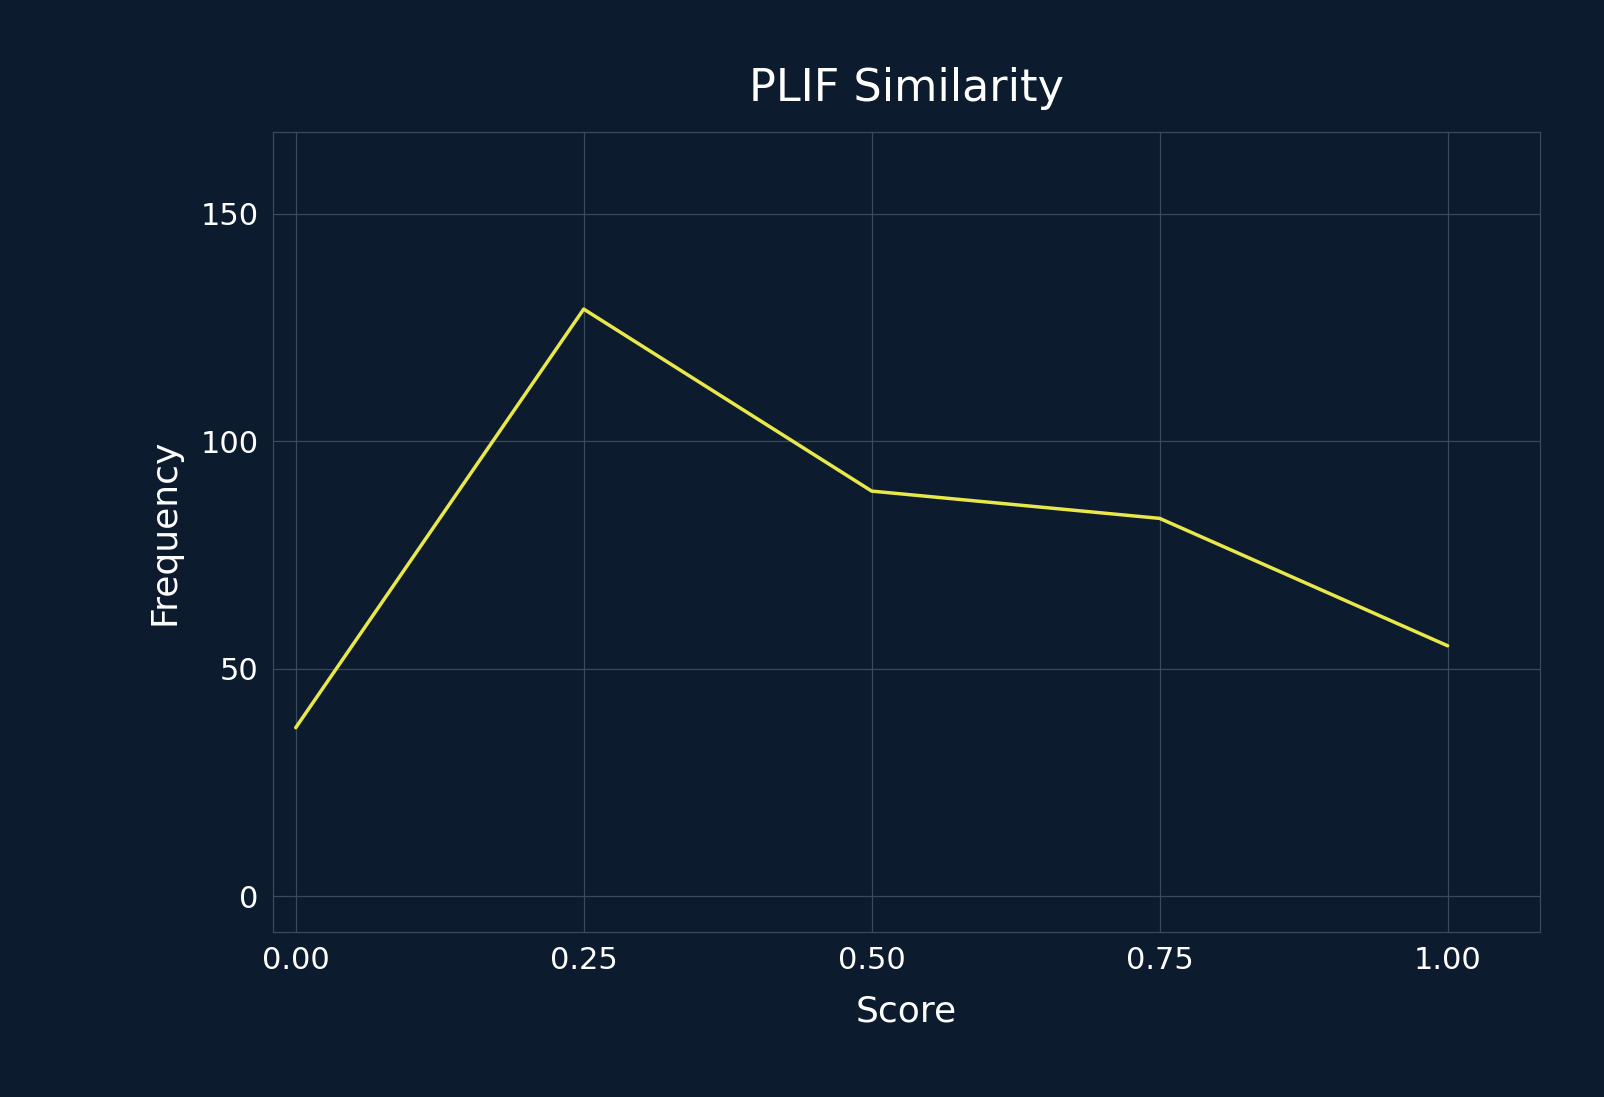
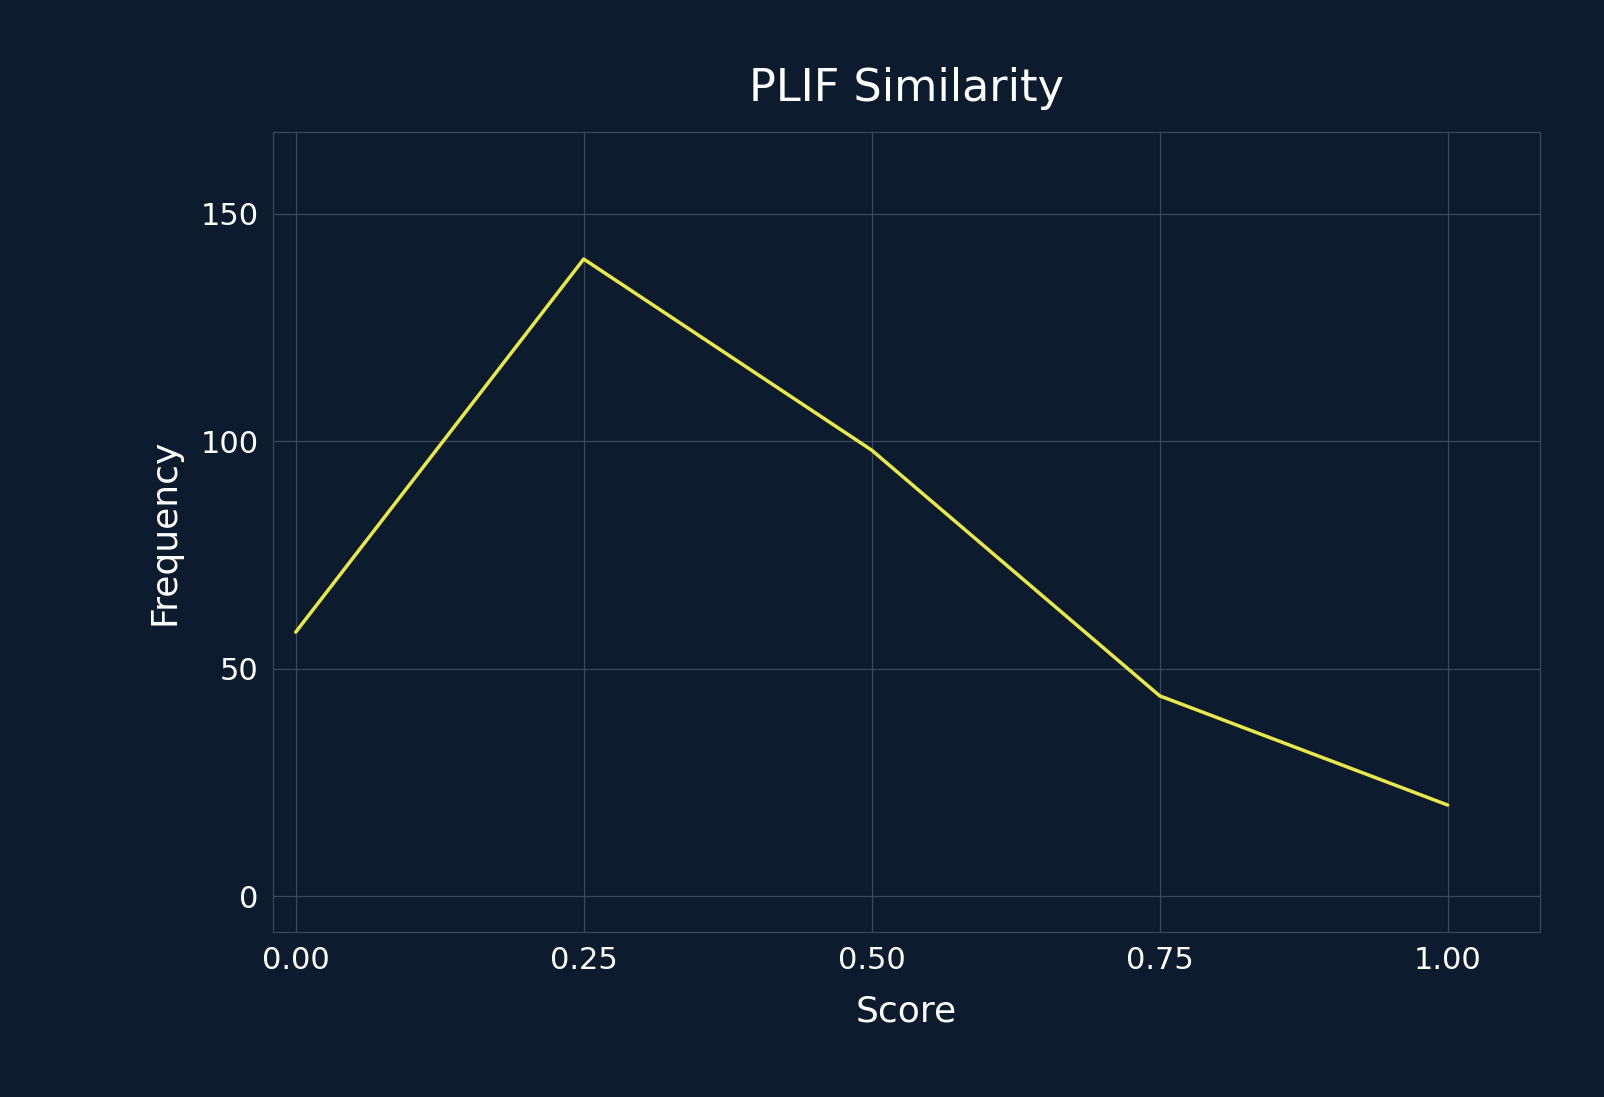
0.00: 37 -> 58
0.25: 129 -> 140
0.50: 89 -> 98
0.75: 83 -> 44
1.00: 55 -> 20
